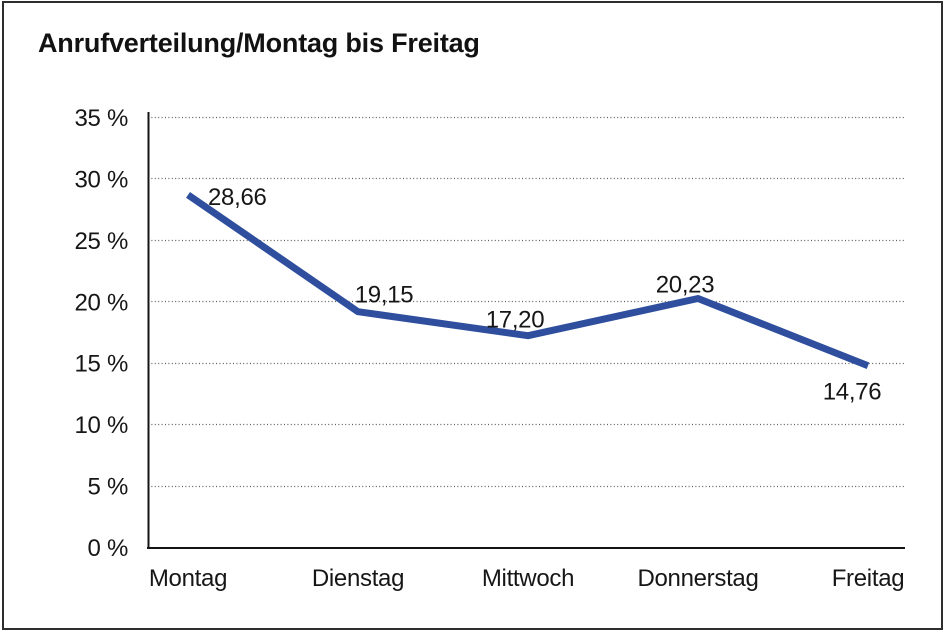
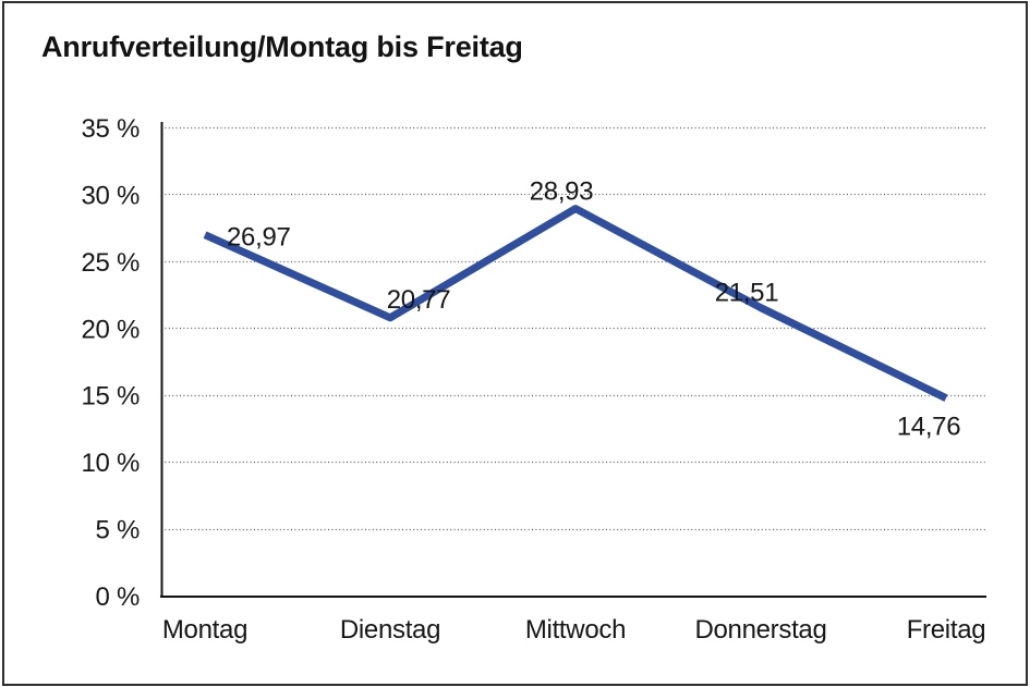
Montag: 28,66 -> 26,97
Dienstag: 19,15 -> 20,77
Mittwoch: 17,20 -> 28,93
Donnerstag: 20,23 -> 21,51
